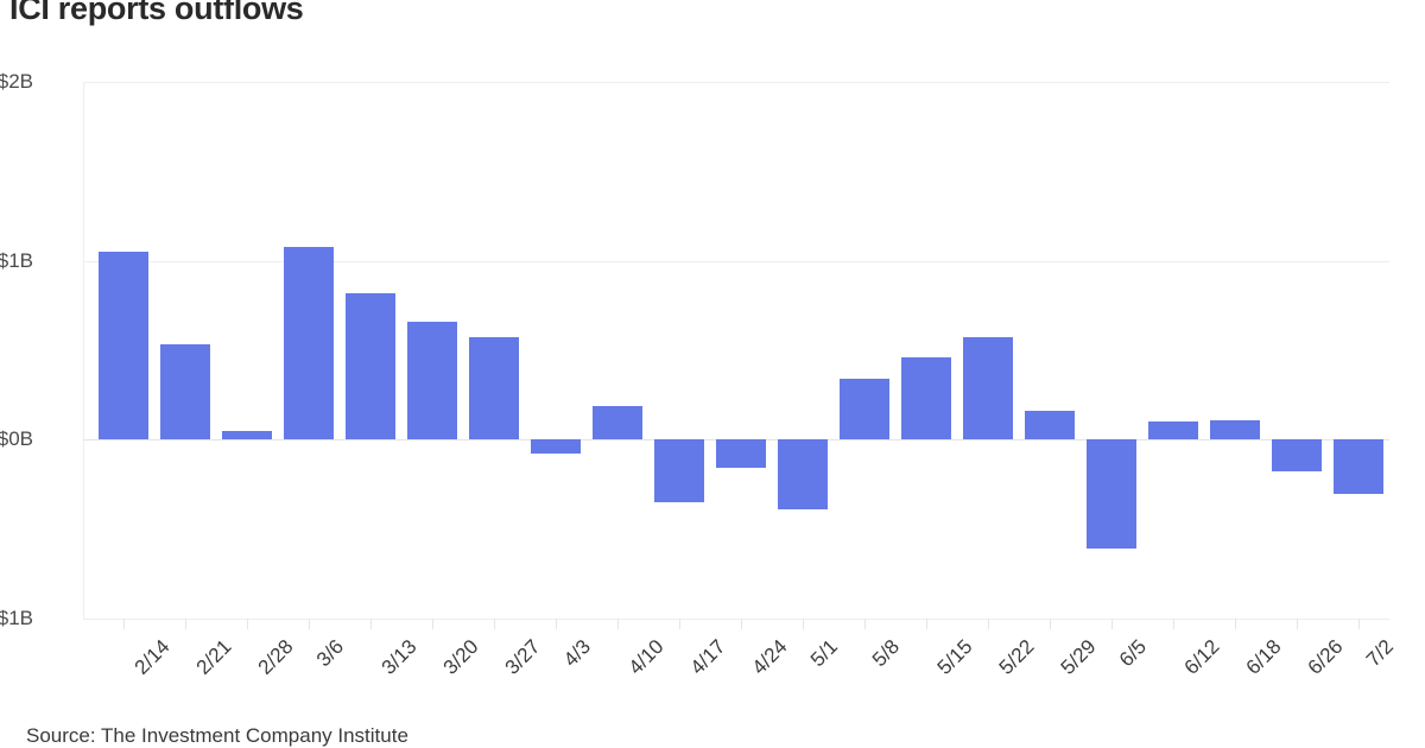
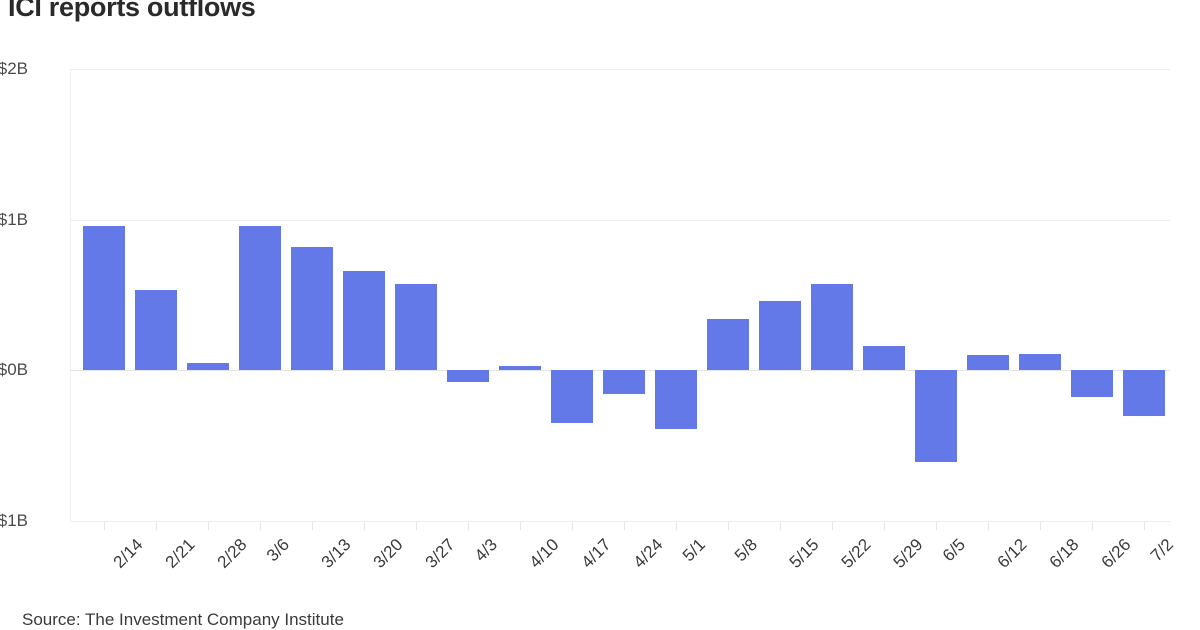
2/14: $1.05B -> $0.96B
3/6: $1.08B -> $0.96B
4/10: $0.19B -> $0.03B
